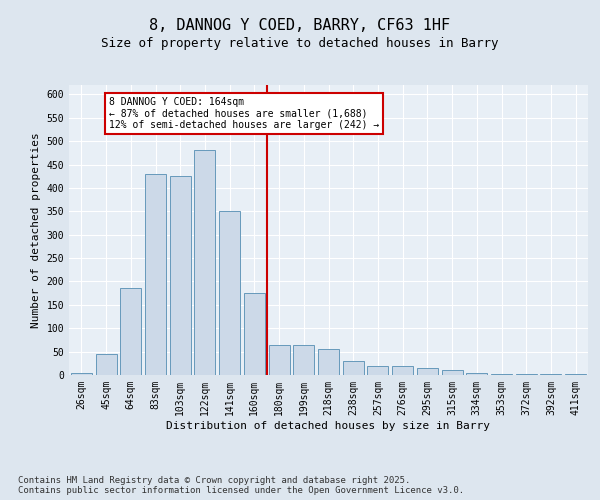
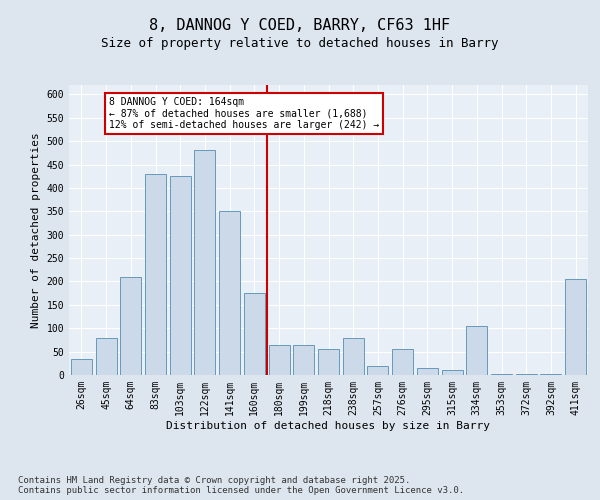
26sqm: 5 -> 35
45sqm: 45 -> 80
64sqm: 185 -> 210
238sqm: 30 -> 80
276sqm: 20 -> 55
334sqm: 5 -> 105
411sqm: 3 -> 205
